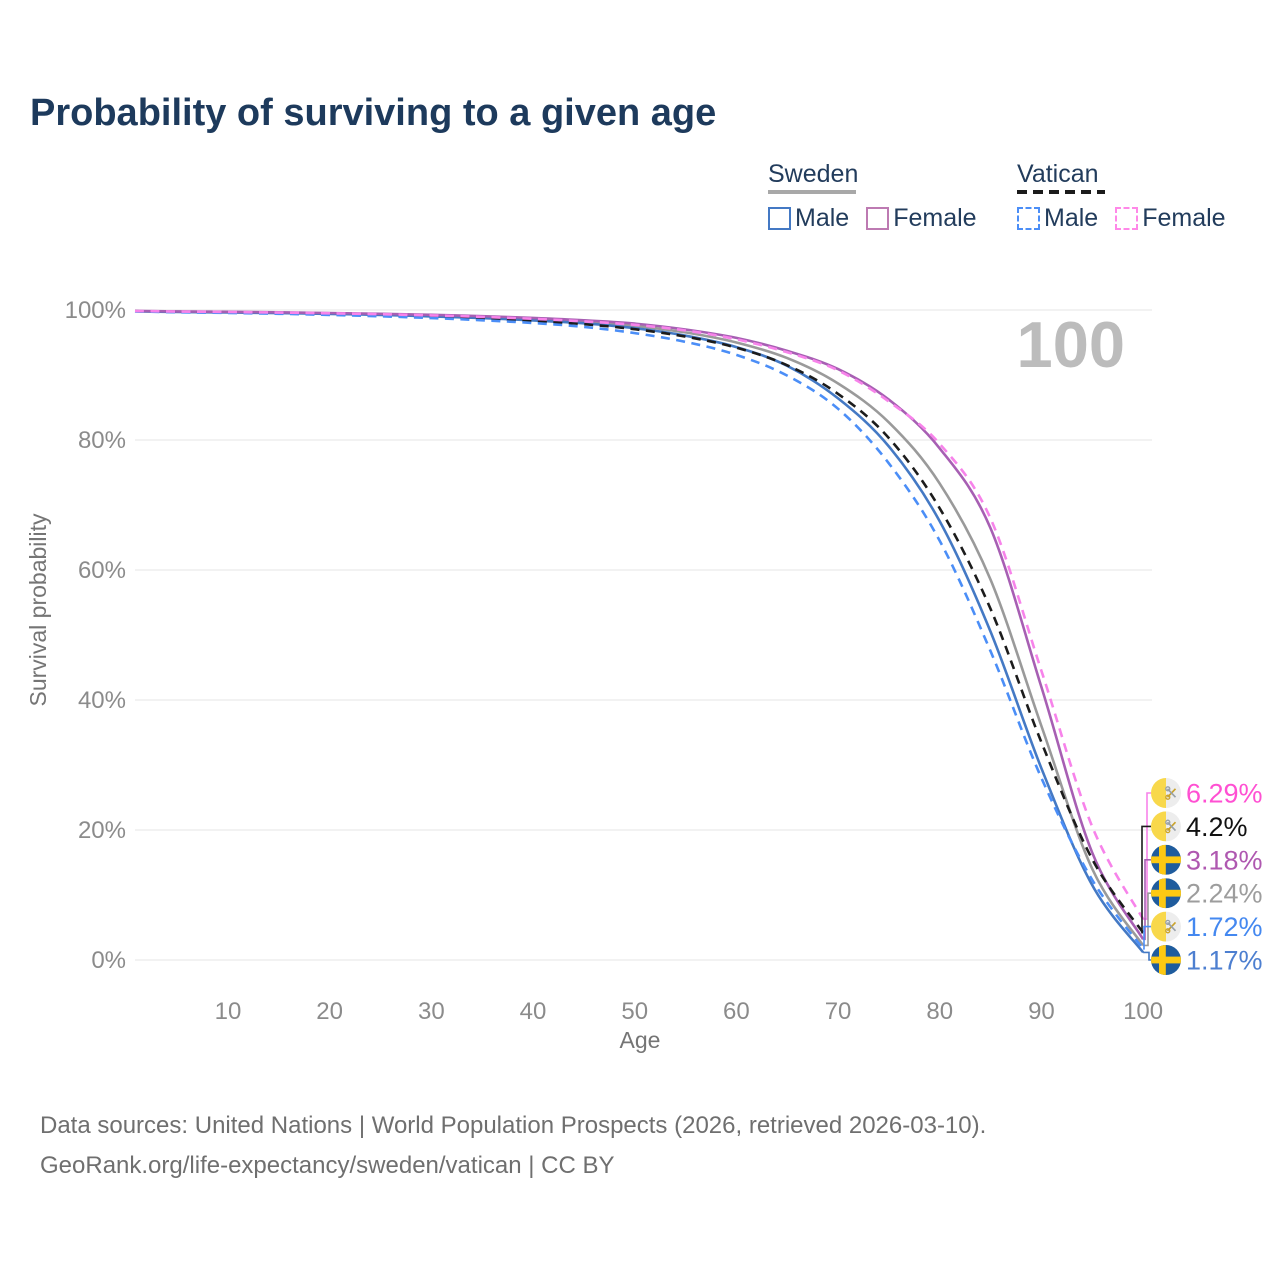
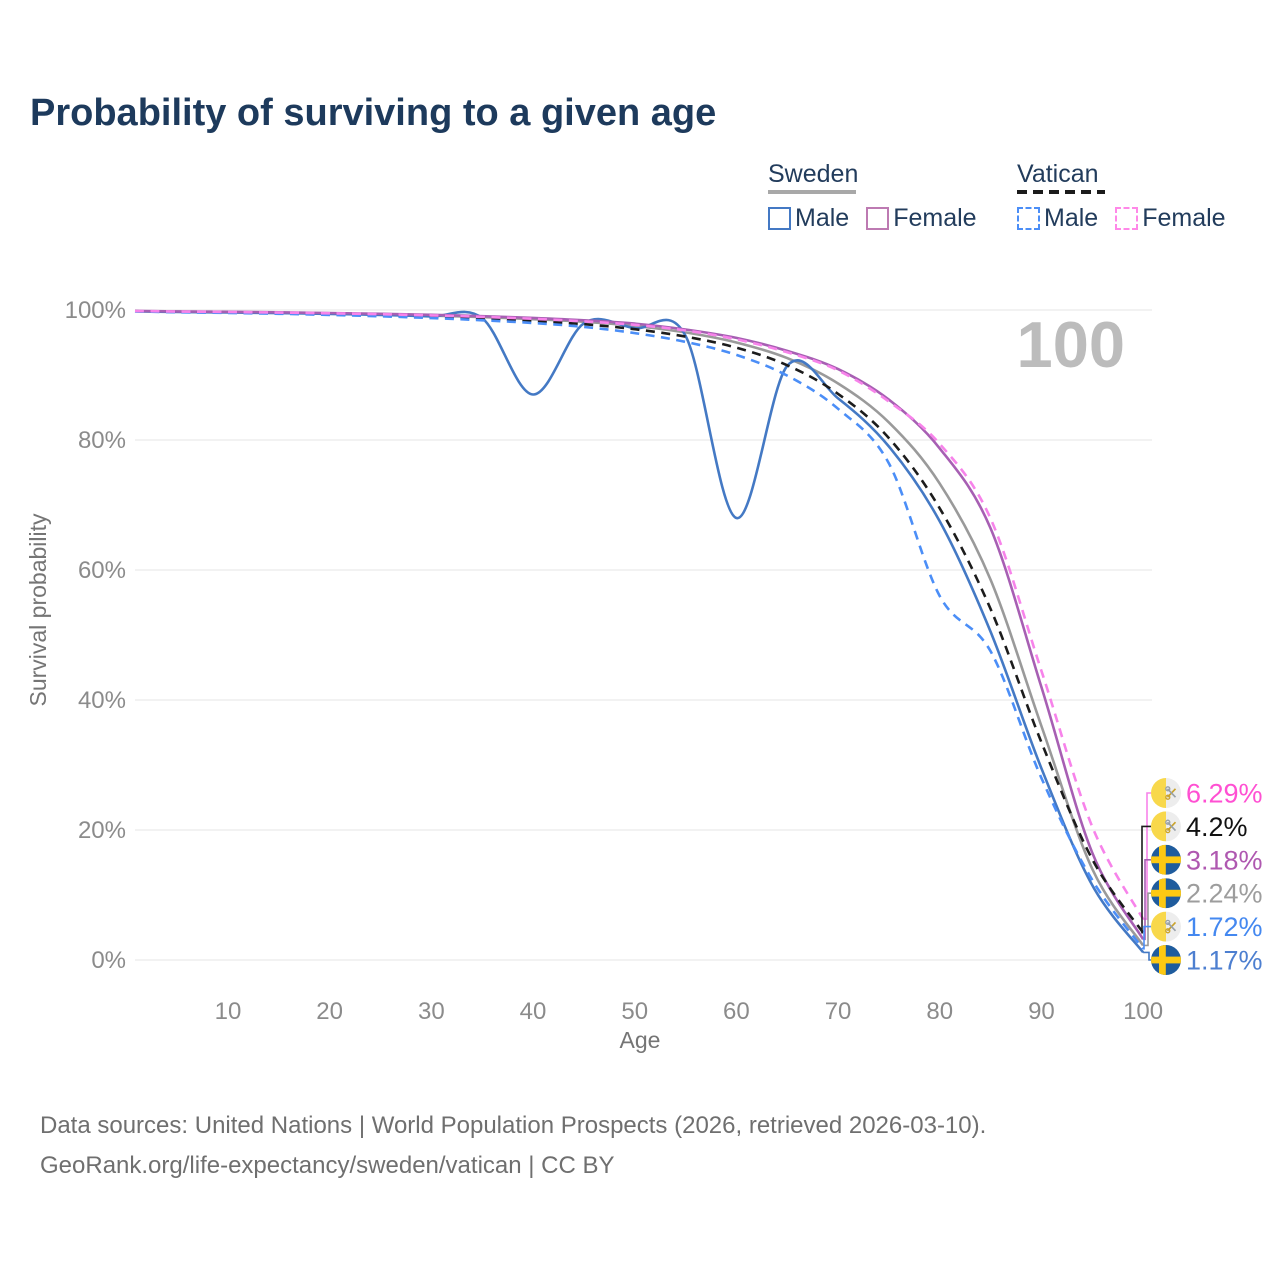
Sweden Male/40: 98% -> 87%
Sweden Male/60: 94% -> 68%
Vatican Male/80: 64% -> 56%
